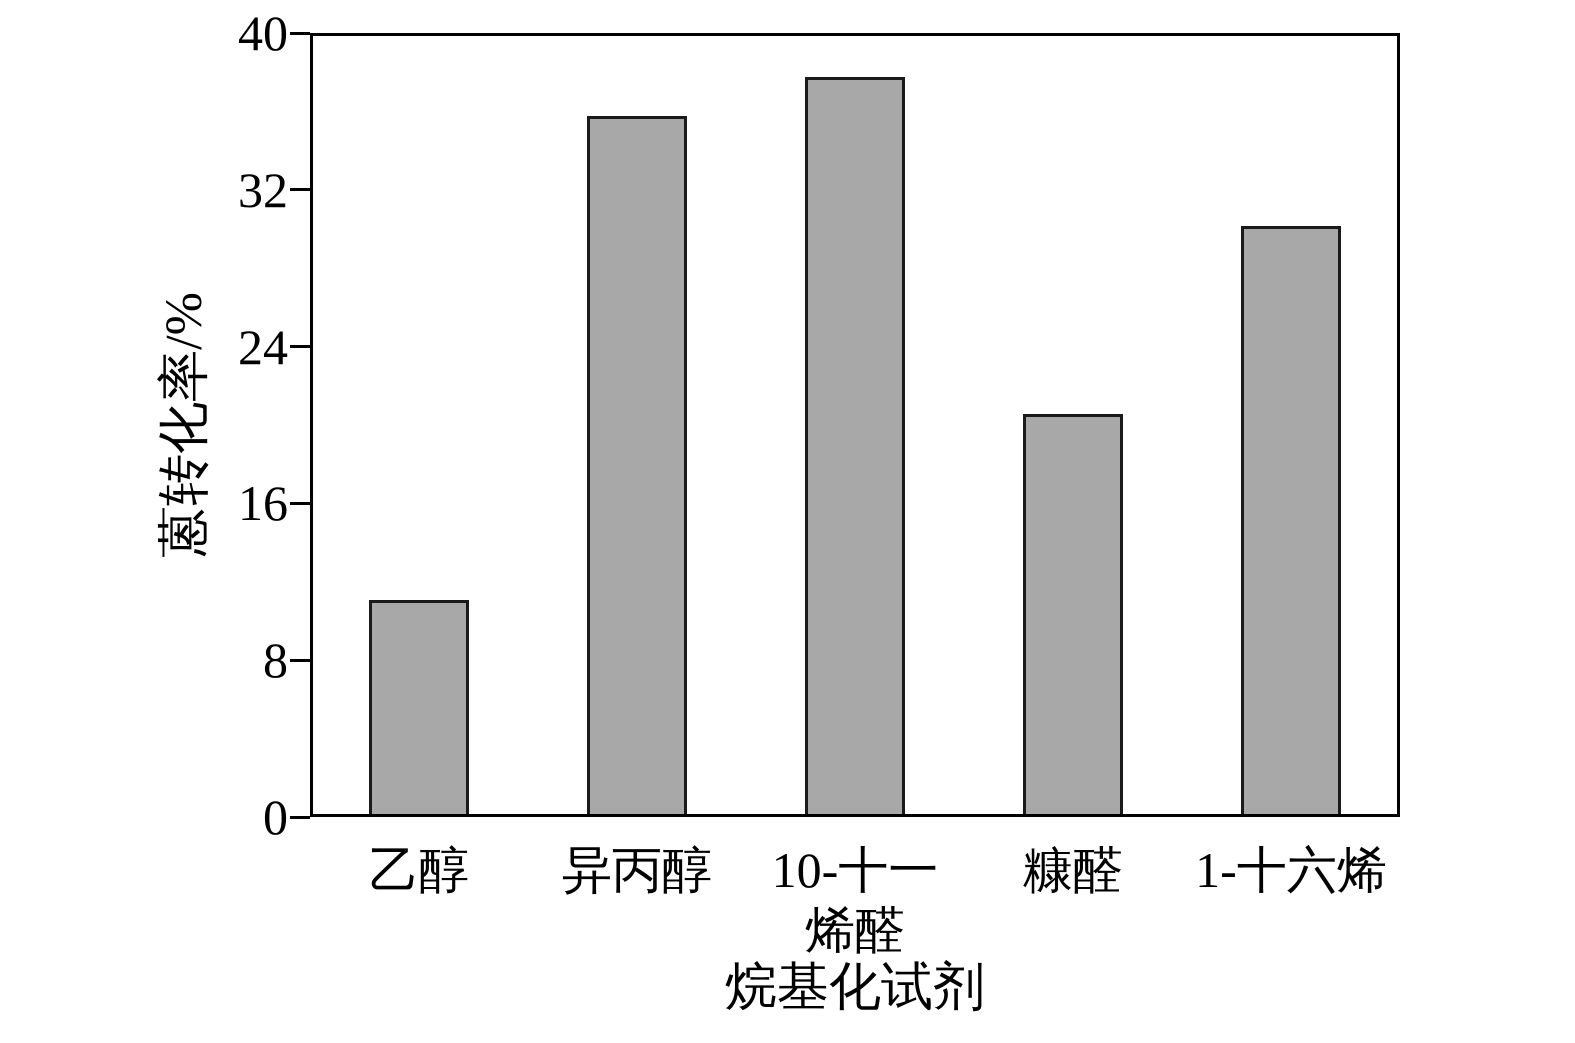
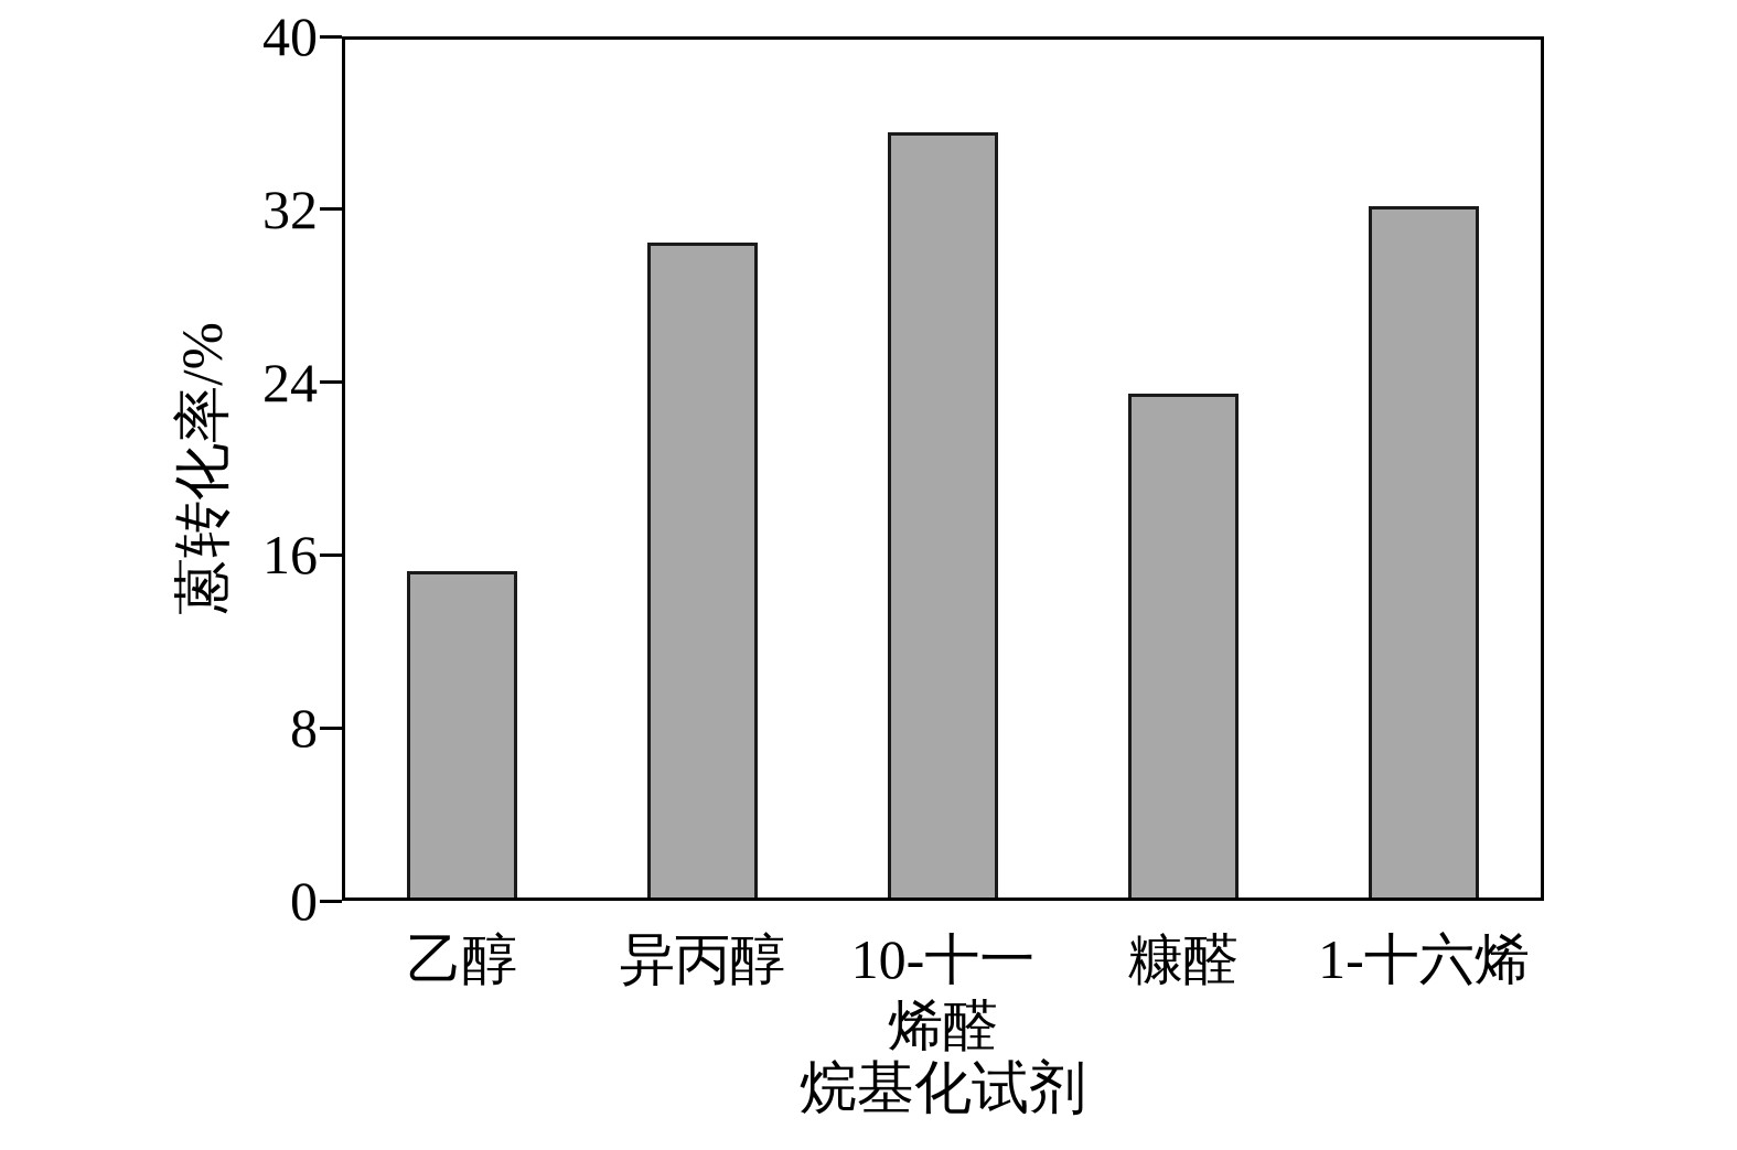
乙醇: 10.9 -> 15.1
异丙醇: 35.6 -> 30.3
10-十一 烯醛: 37.6 -> 35.4
糠醛: 20.4 -> 23.3
1-十六烯: 30.0 -> 32.0
